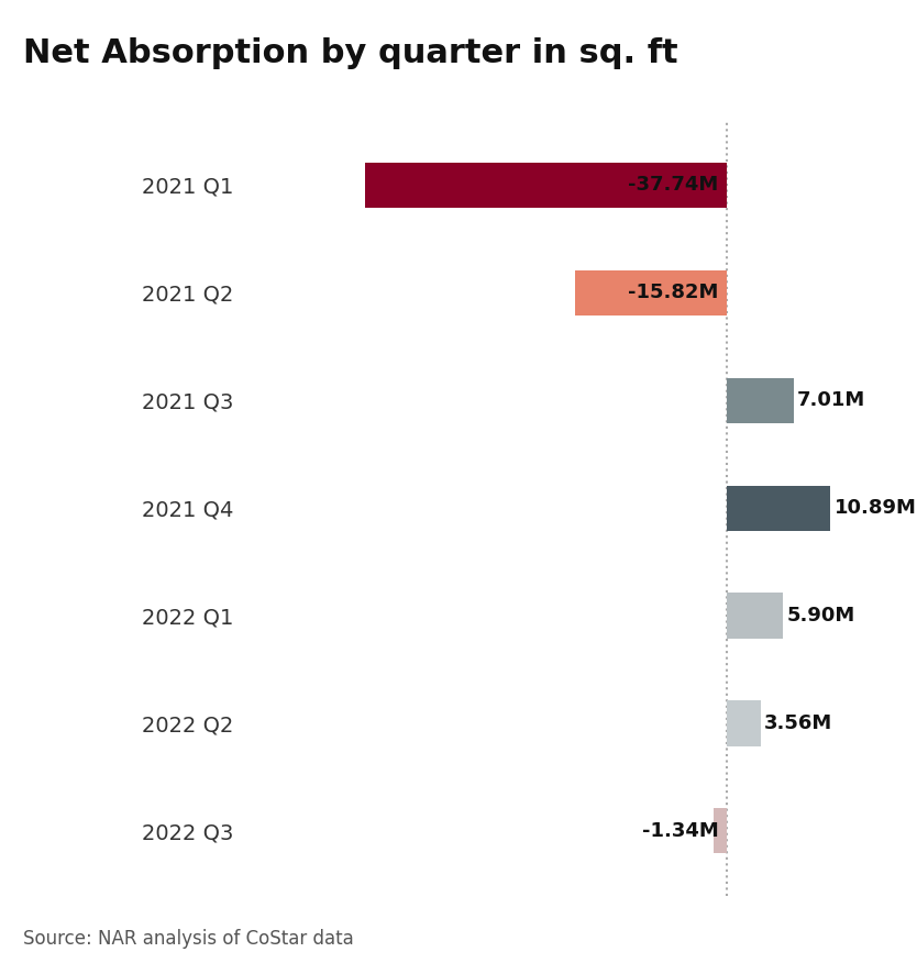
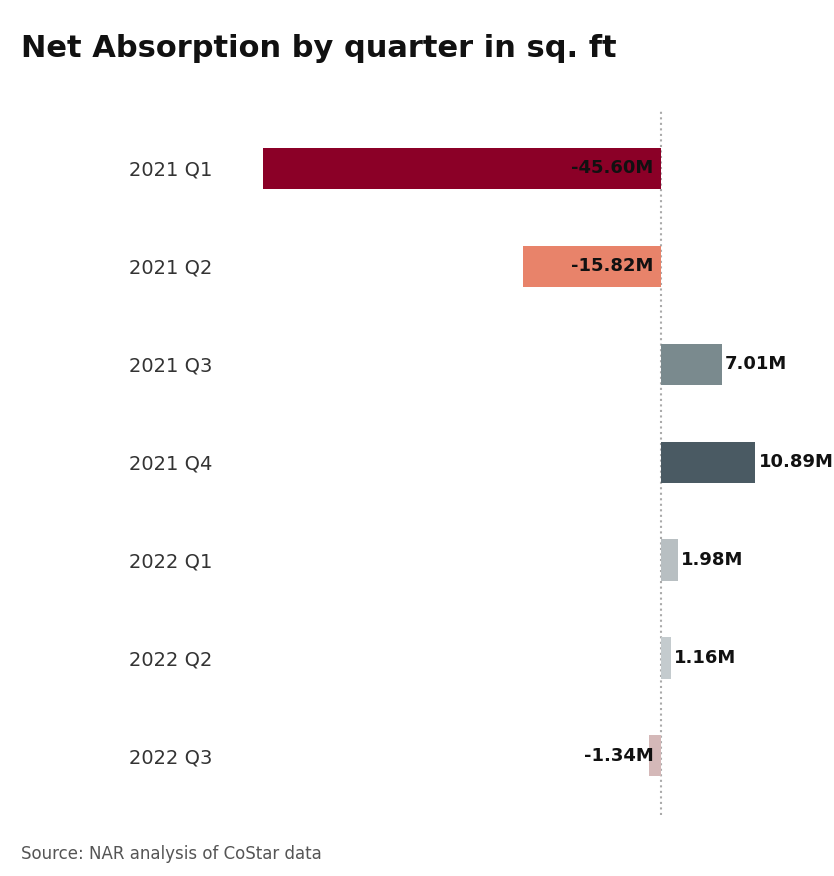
2021 Q1: -37.74M -> -45.60M
2022 Q1: 5.90M -> 1.98M
2022 Q2: 3.56M -> 1.16M
